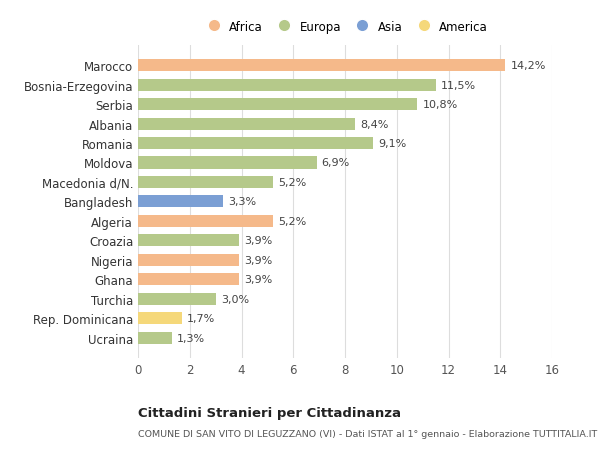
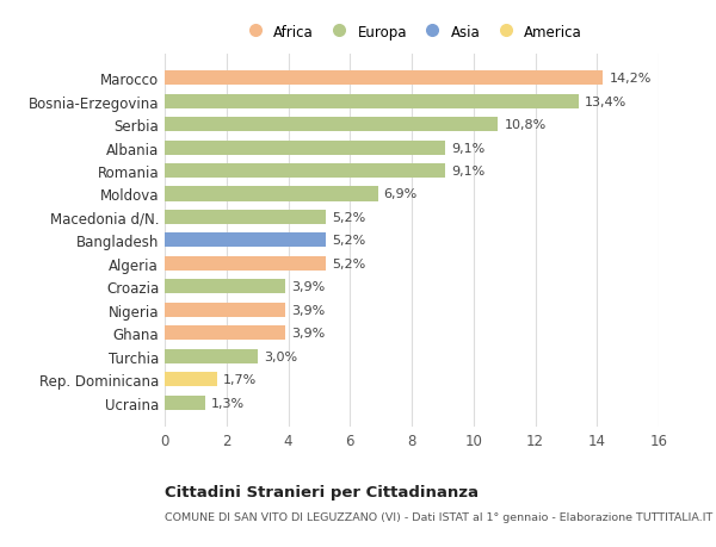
Bosnia-Erzegovina: 11,5% -> 13,4%
Albania: 8,4% -> 9,1%
Bangladesh: 3,3% -> 5,2%
